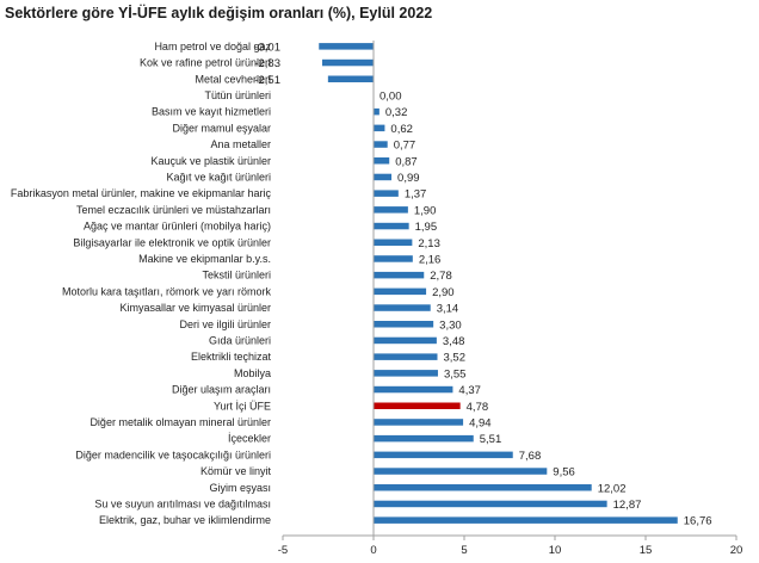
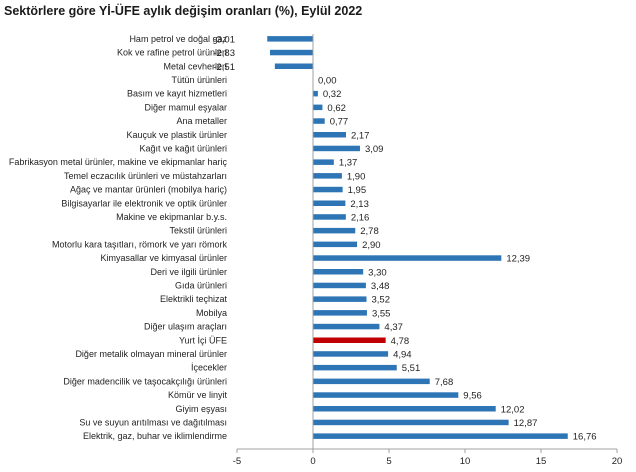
Kauçuk ve plastik ürünler: 0,87 -> 2,17
Kağıt ve kağıt ürünleri: 0,99 -> 3,09
Kimyasallar ve kimyasal ürünler: 3,14 -> 12,39
